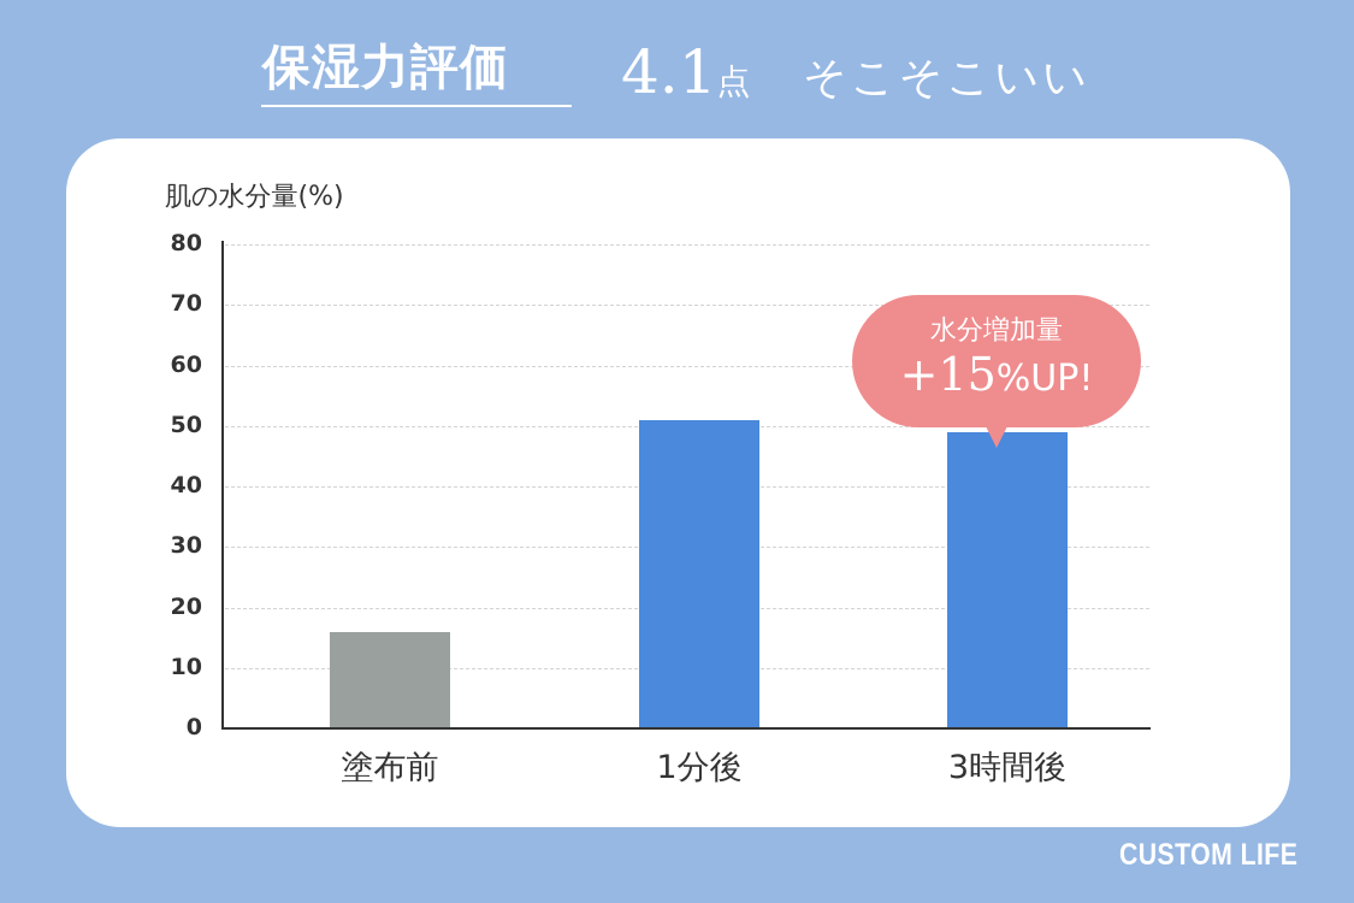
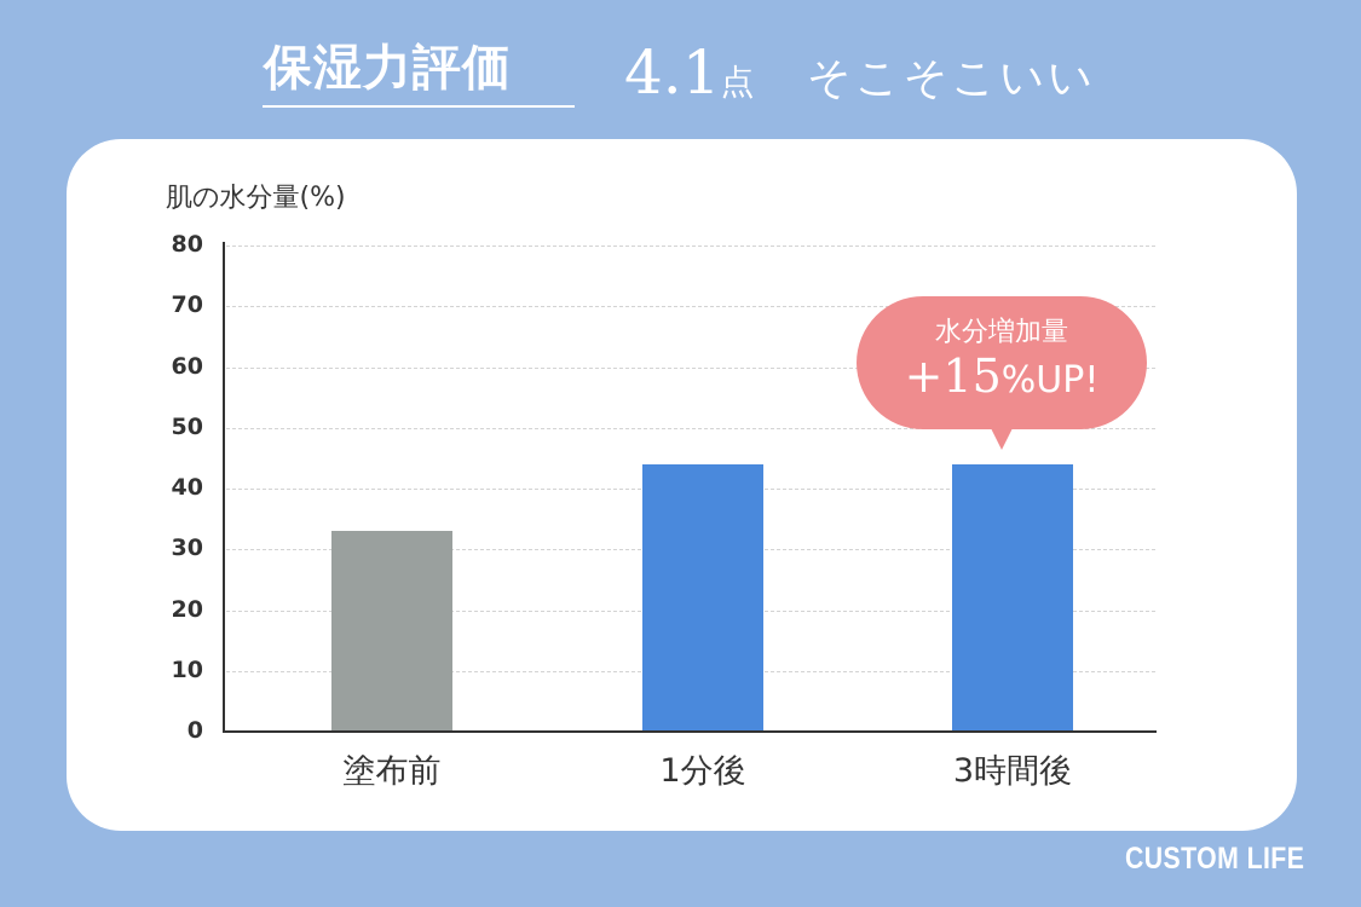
塗布前: 16 -> 33
1分後: 51 -> 44
3時間後: 49 -> 44
